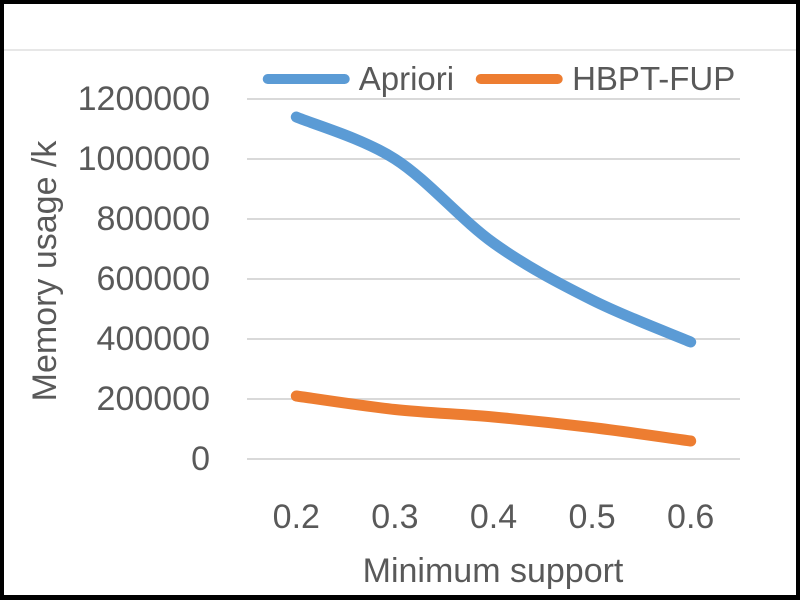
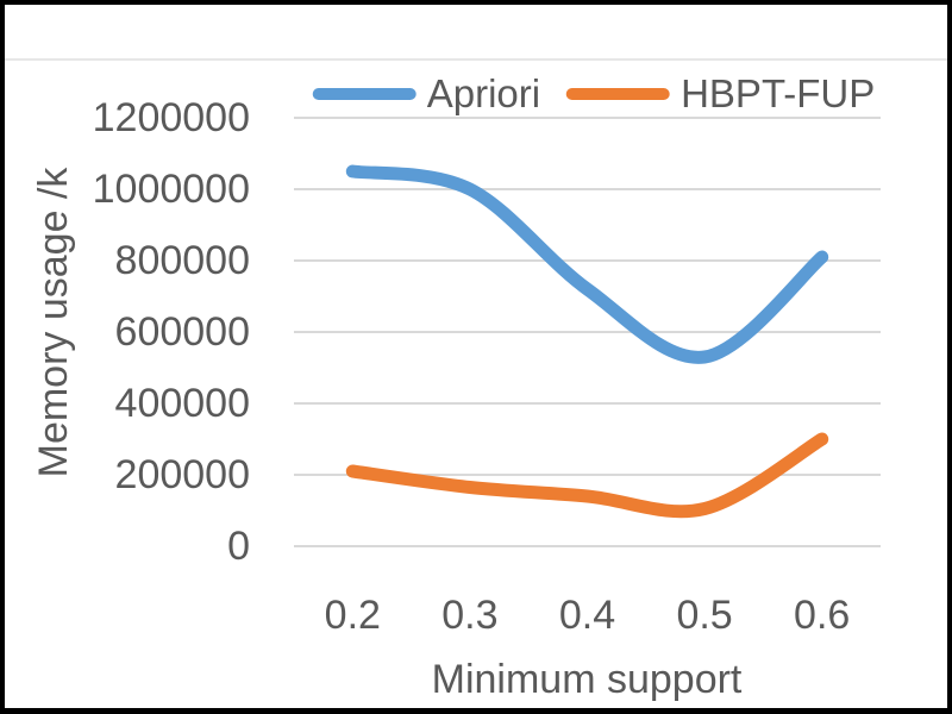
Apriori/0.2: 1140000 -> 1050000
Apriori/0.6: 390000 -> 810000
HBPT-FUP/0.6: 60000 -> 300000
